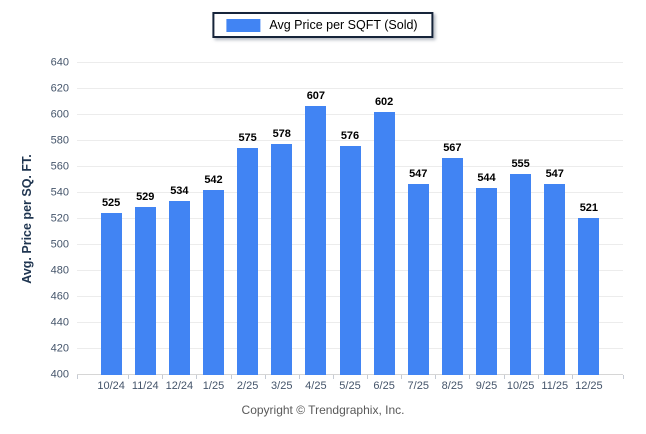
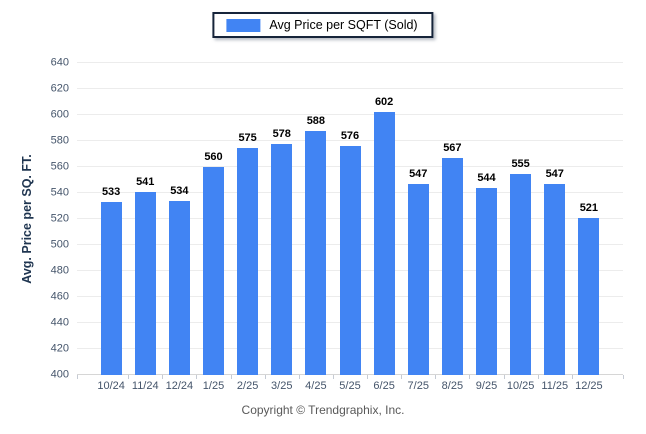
10/24: 525 -> 533
11/24: 529 -> 541
1/25: 542 -> 560
4/25: 607 -> 588
